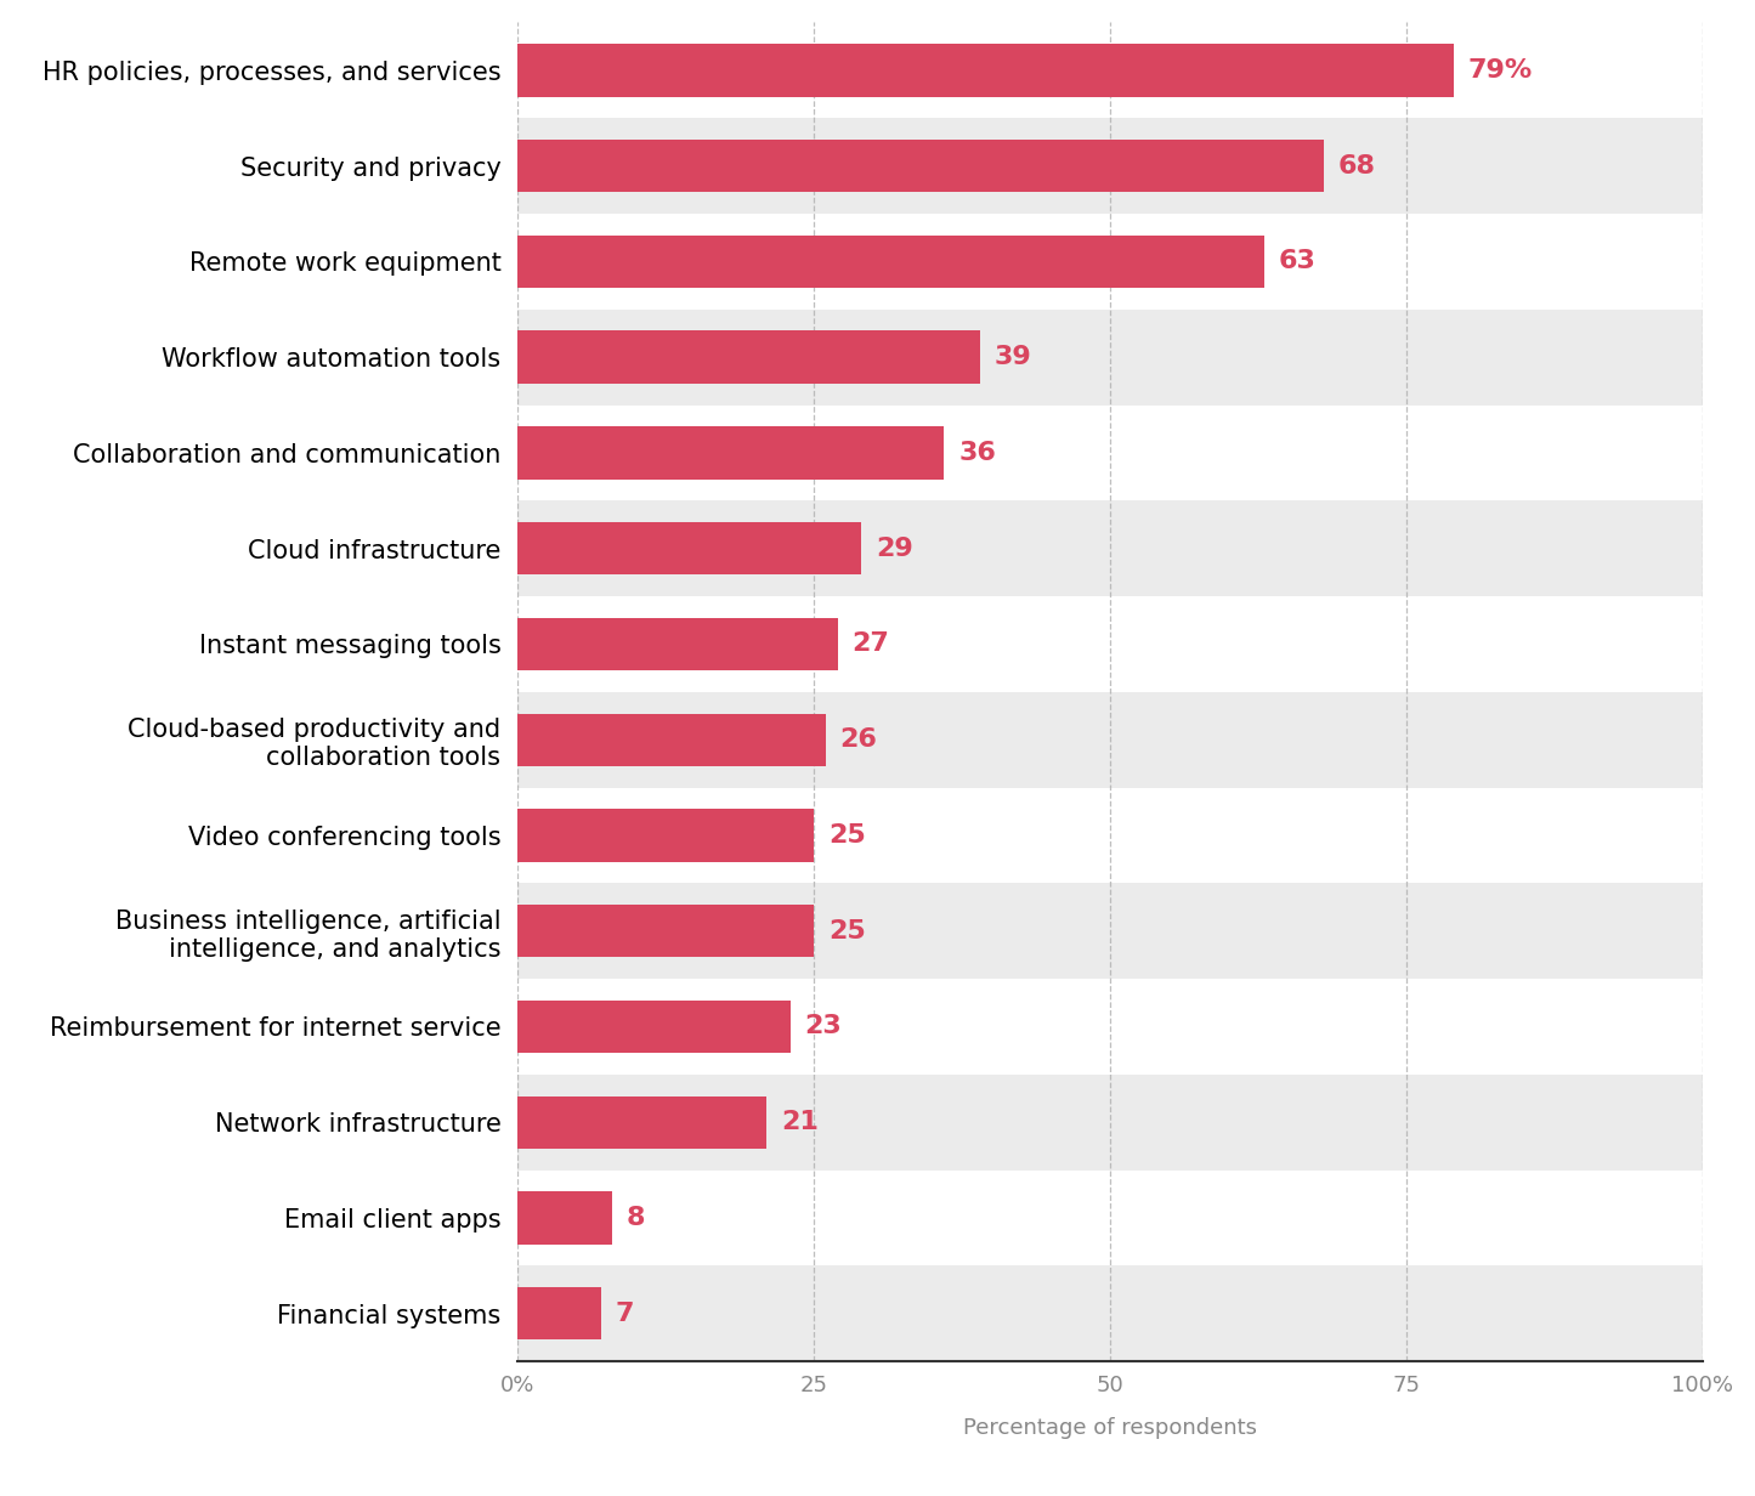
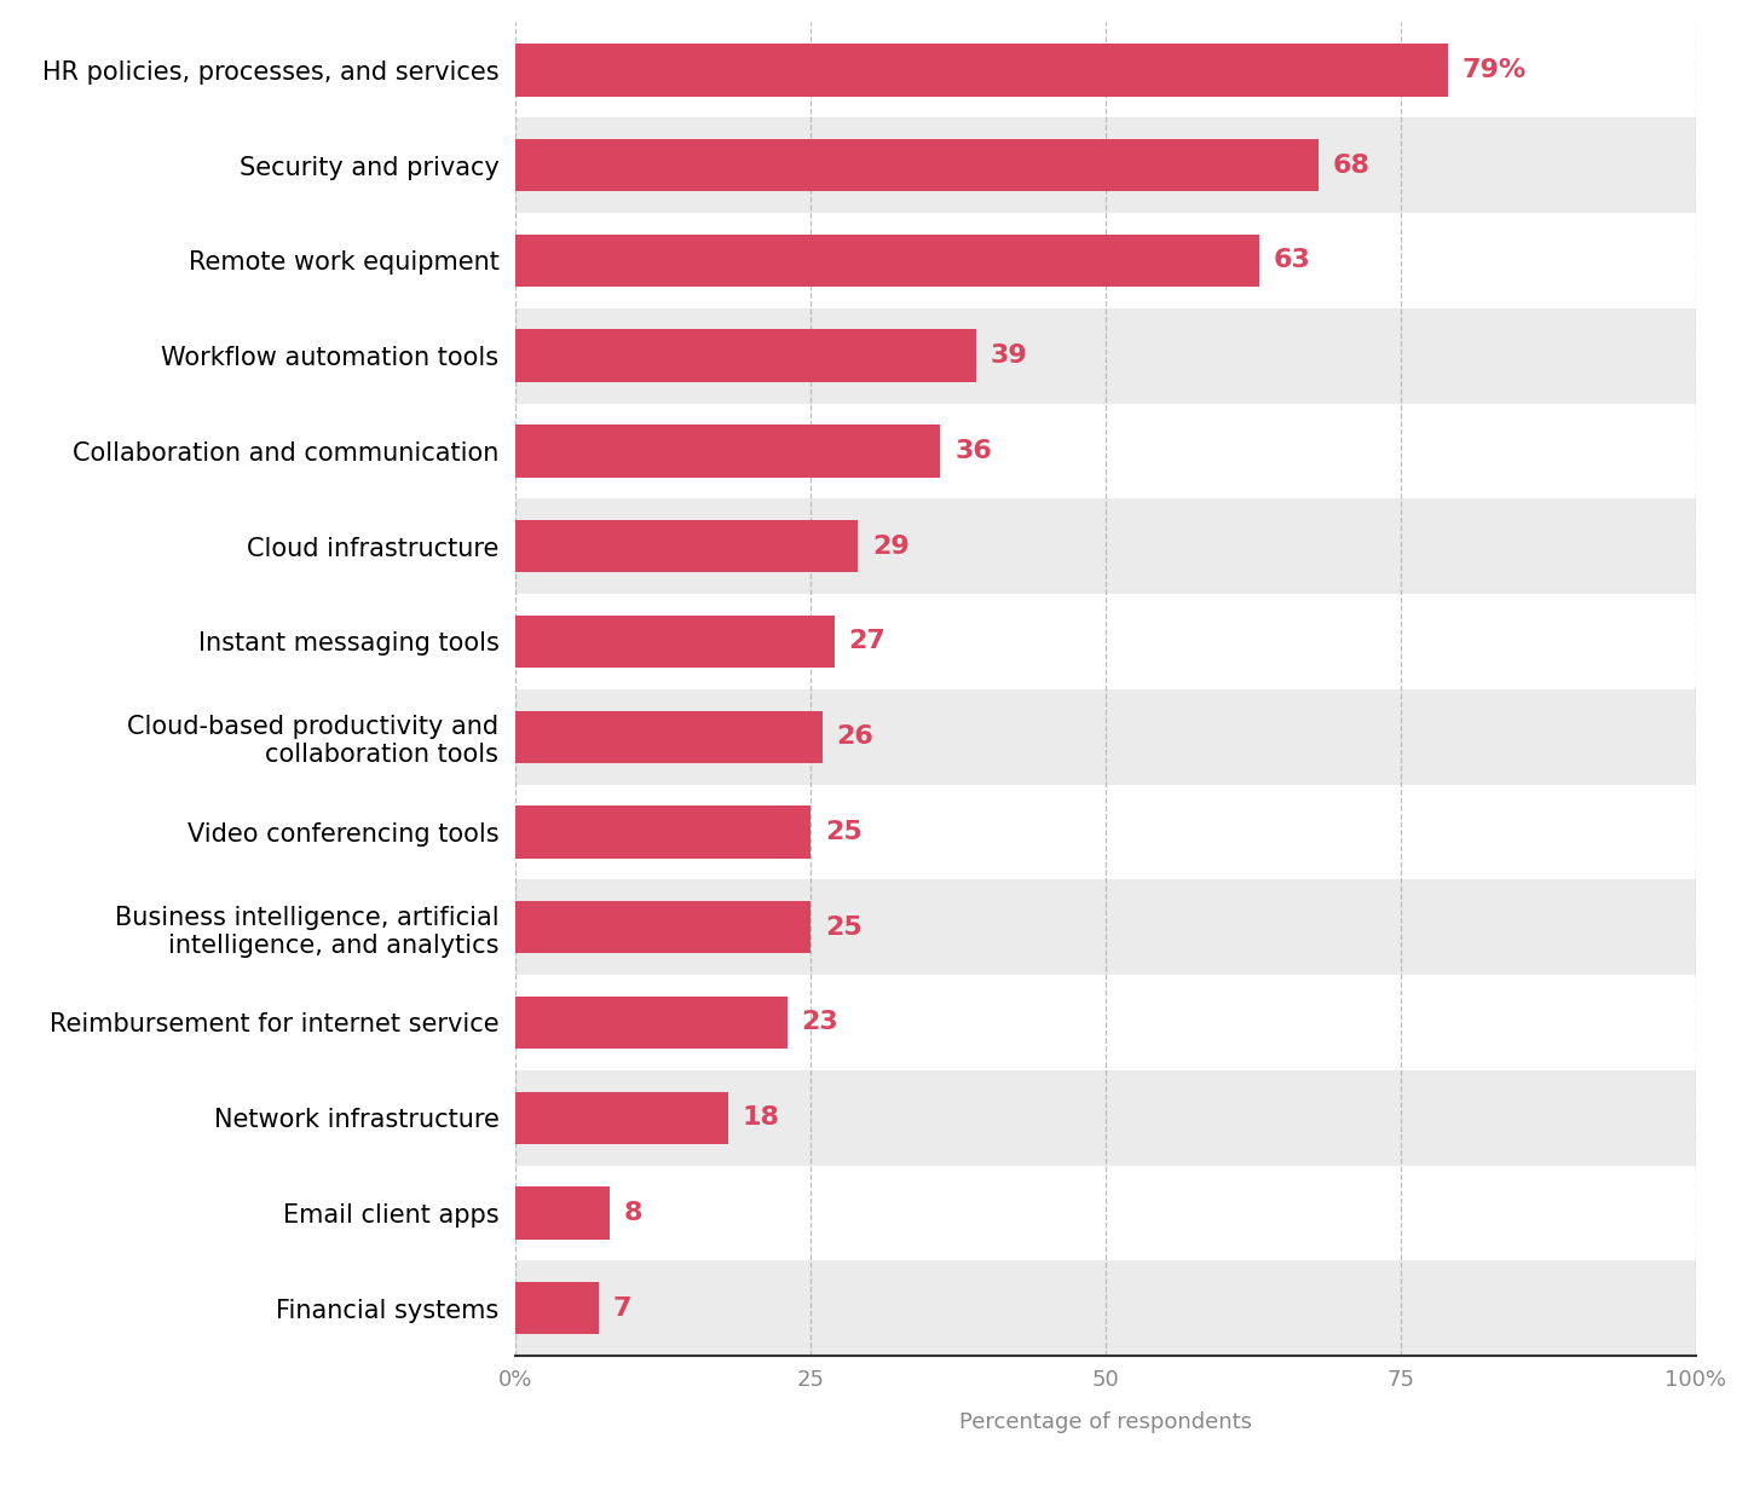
Network infrastructure: 21 -> 18
